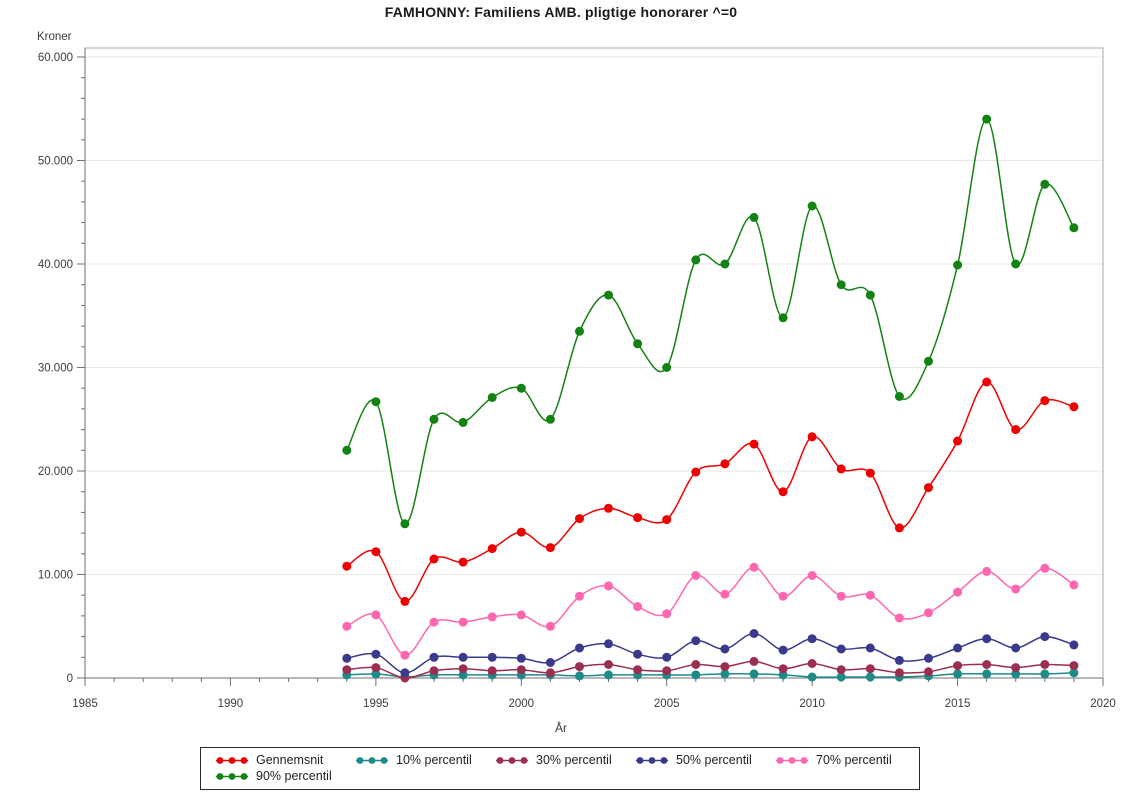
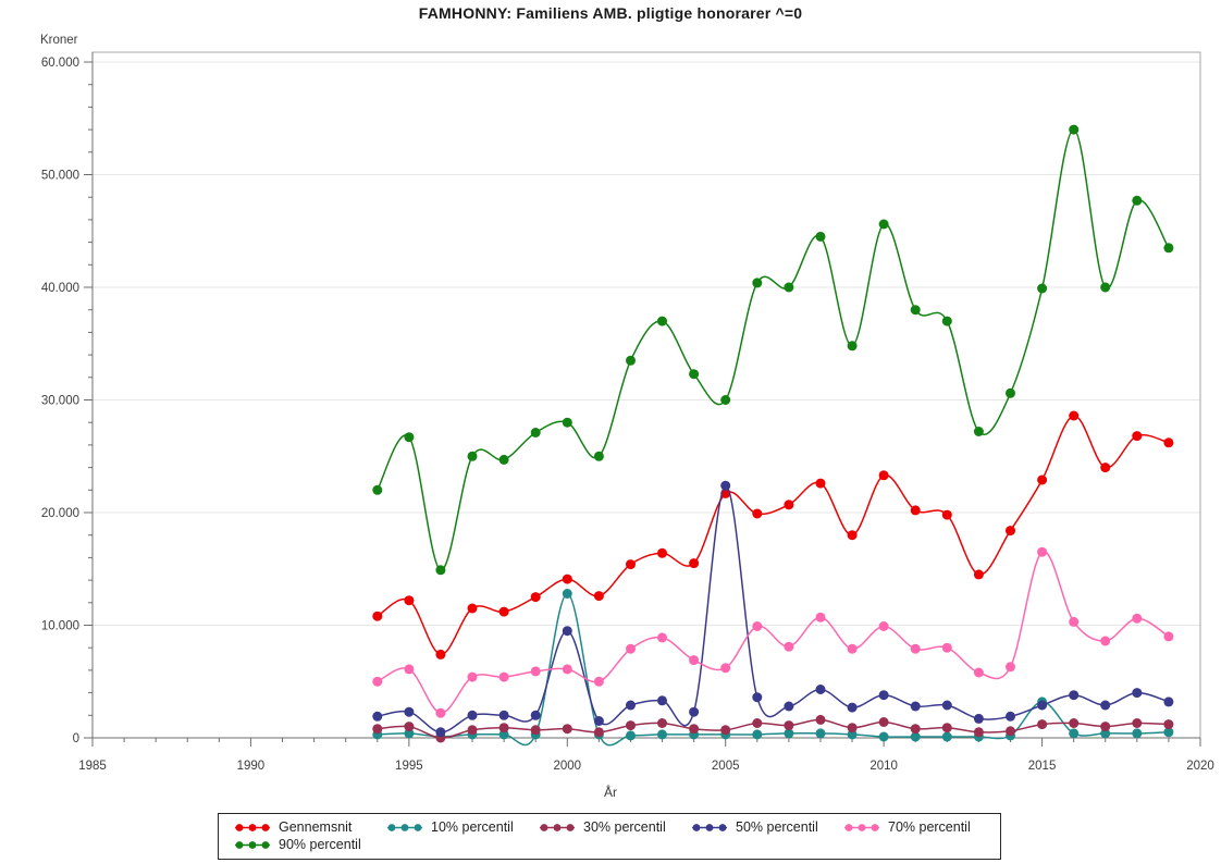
10% percentil/2000: 300 -> 12800
50% percentil/2000: 1900 -> 9500
Gennemsnit/2005: 15300 -> 21700
50% percentil/2005: 2000 -> 22400
10% percentil/2015: 400 -> 3200
70% percentil/2015: 8300 -> 16500
